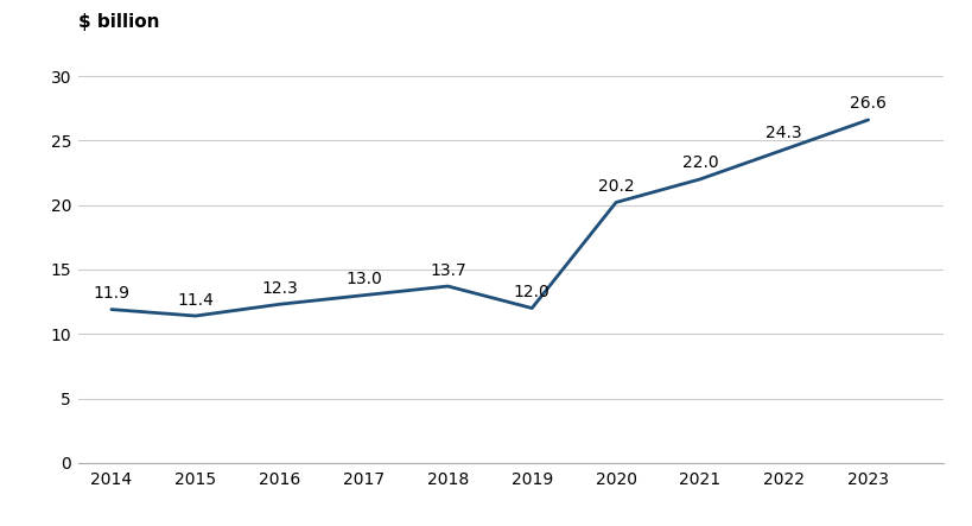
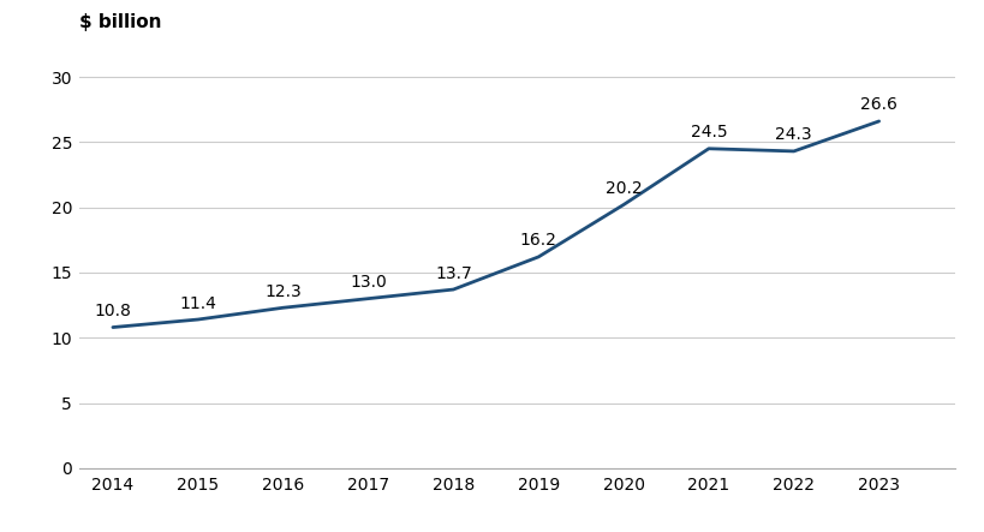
2014: 11.9 -> 10.8
2019: 12.0 -> 16.2
2021: 22.0 -> 24.5
